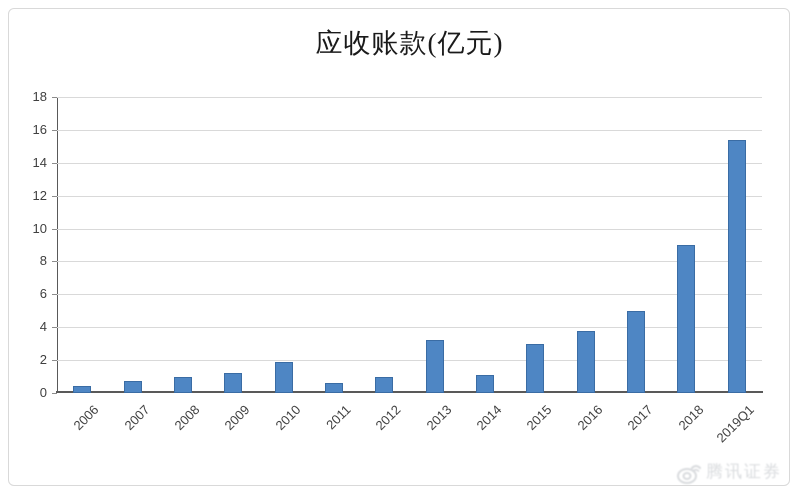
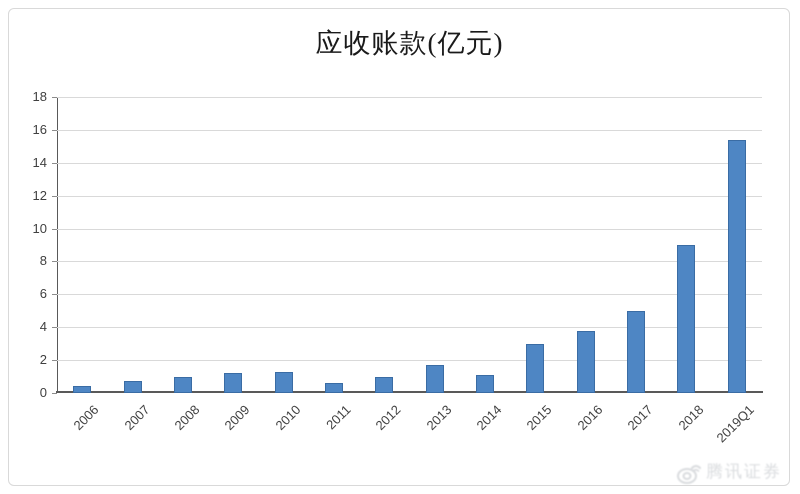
2010: 1.9 -> 1.3
2013: 3.2 -> 1.7
